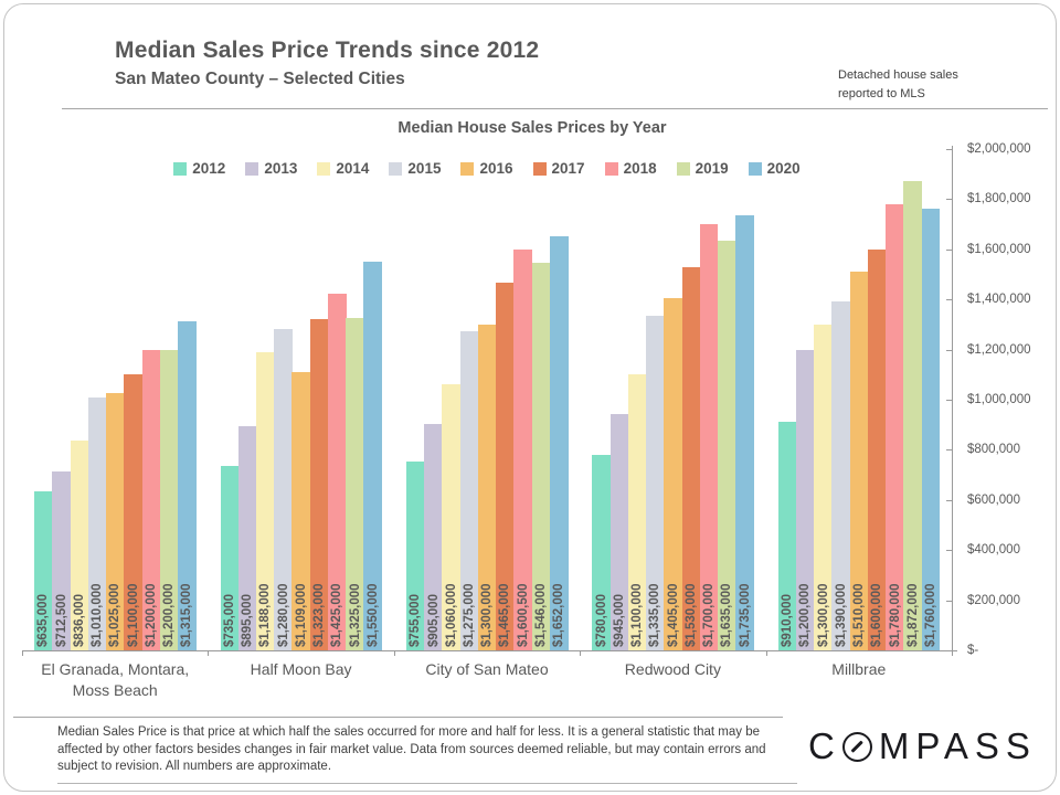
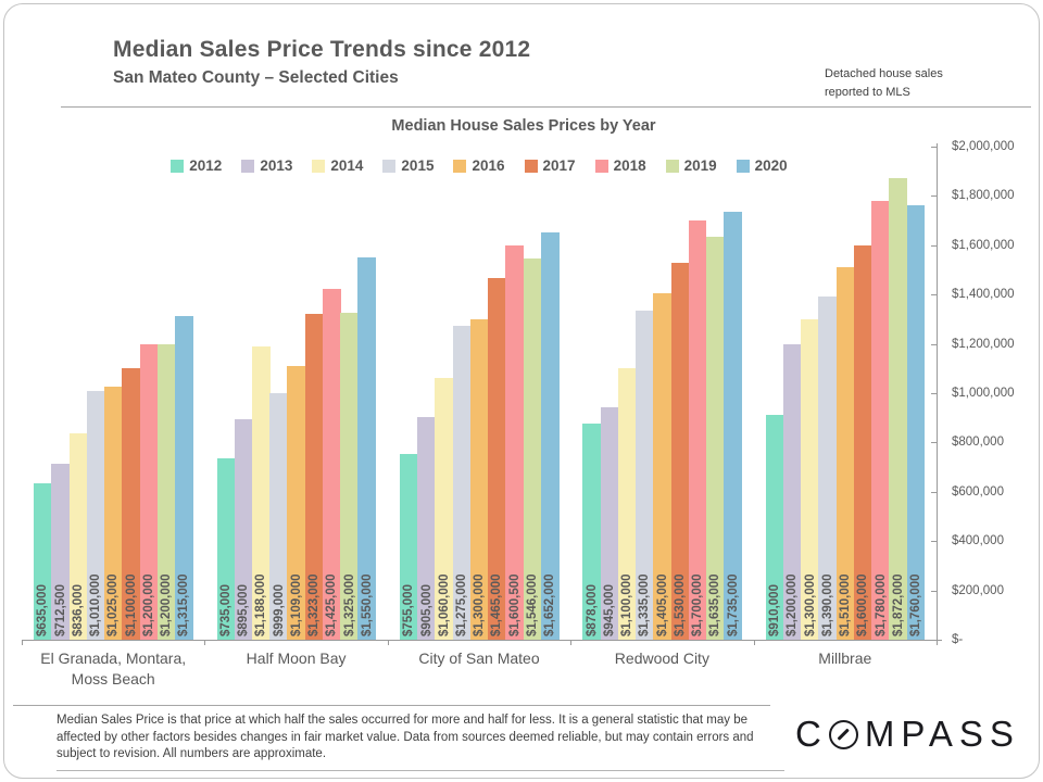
2015/Half Moon Bay: $1,280,000 -> $999,000
2012/Redwood City: $780,000 -> $878,000
